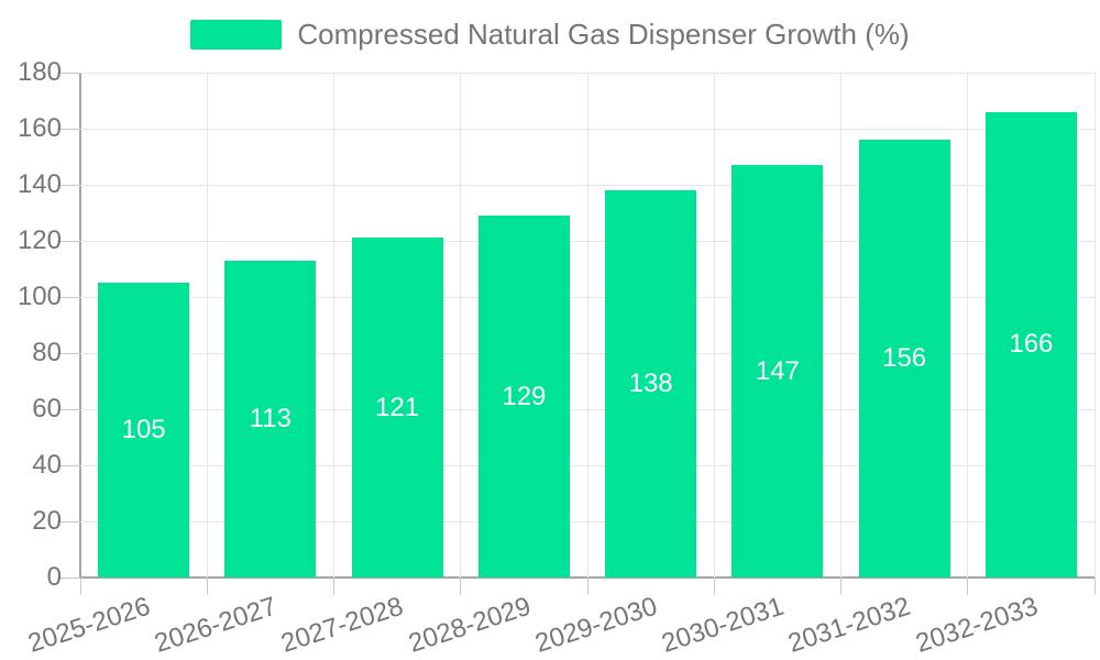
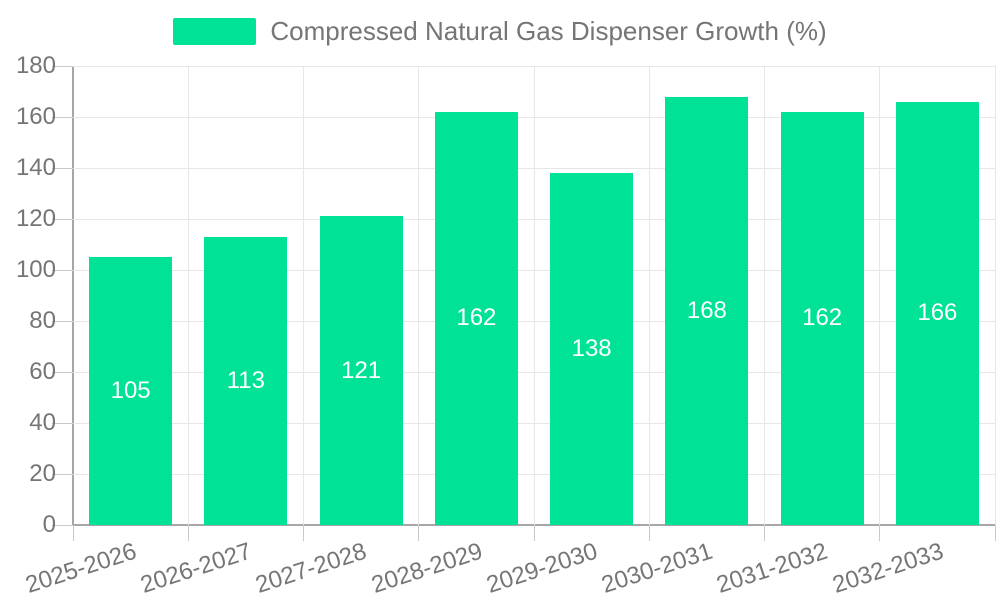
2028-2029: 129 -> 162
2030-2031: 147 -> 168
2031-2032: 156 -> 162
